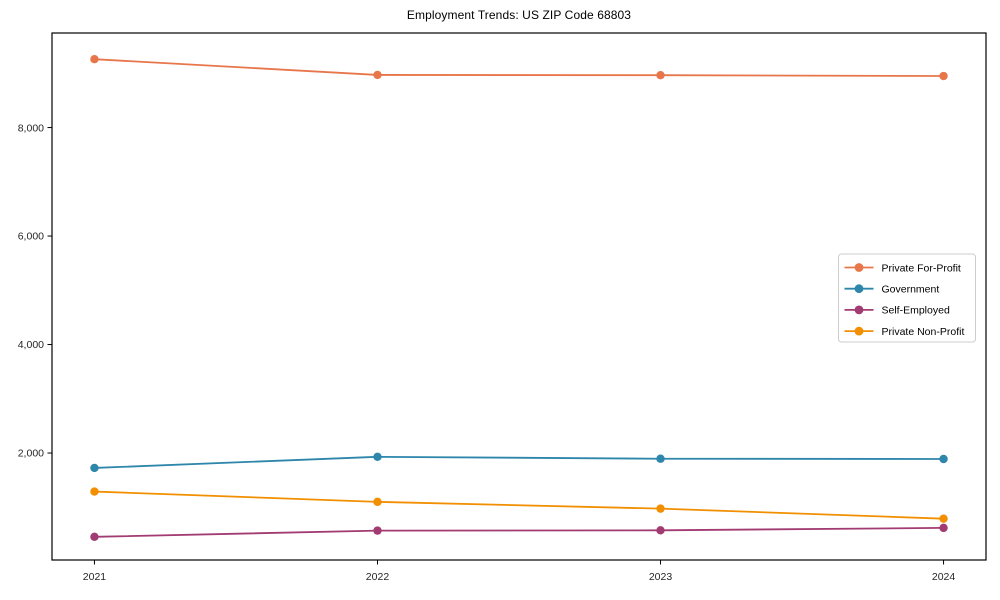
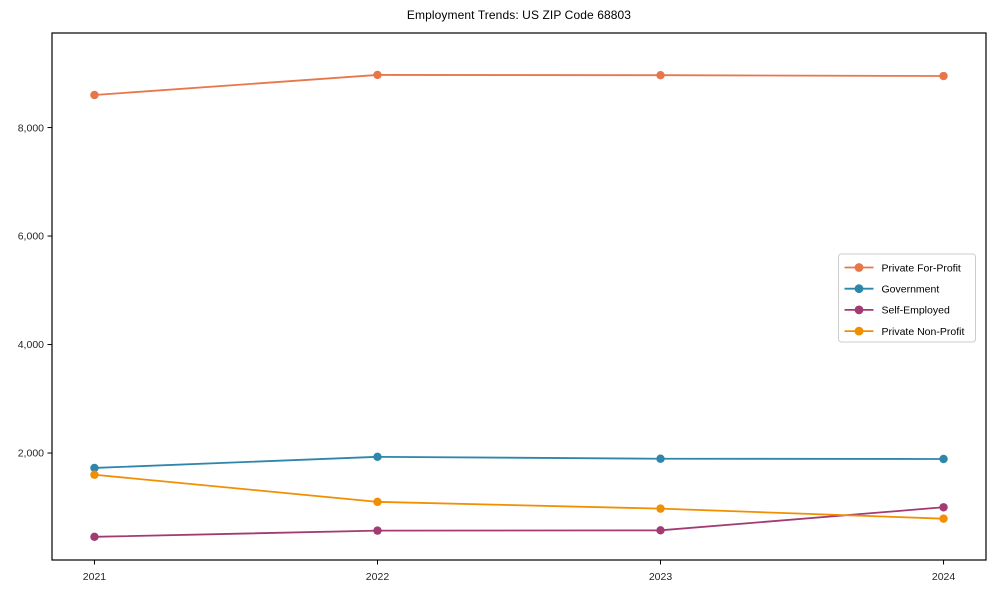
Private For-Profit/2021: 9300 -> 8600
Private Non-Profit/2021: 1300 -> 1600
Self-Employed/2024: 600 -> 1000
